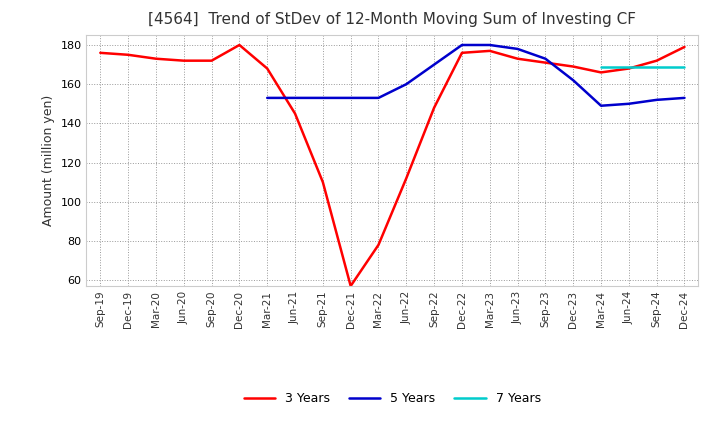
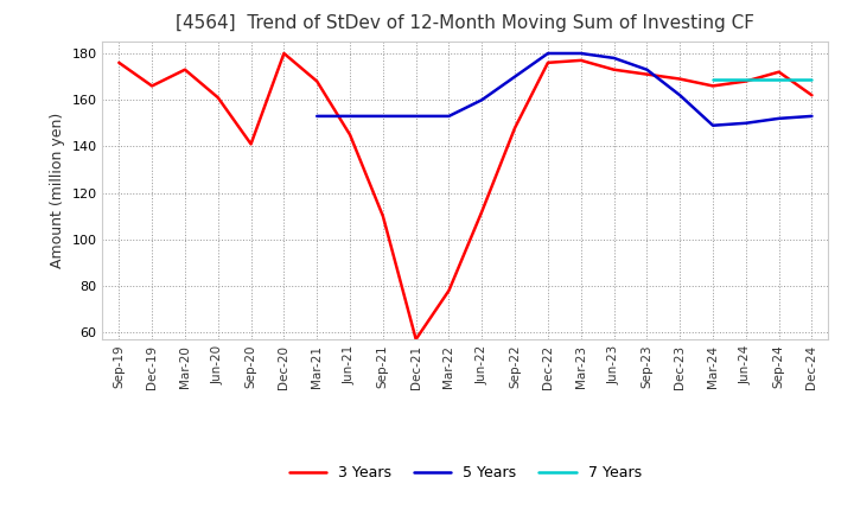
3 Years/Dec-19: 175 -> 166
3 Years/Jun-20: 172 -> 161
3 Years/Sep-20: 172 -> 141
3 Years/Dec-24: 179 -> 162
